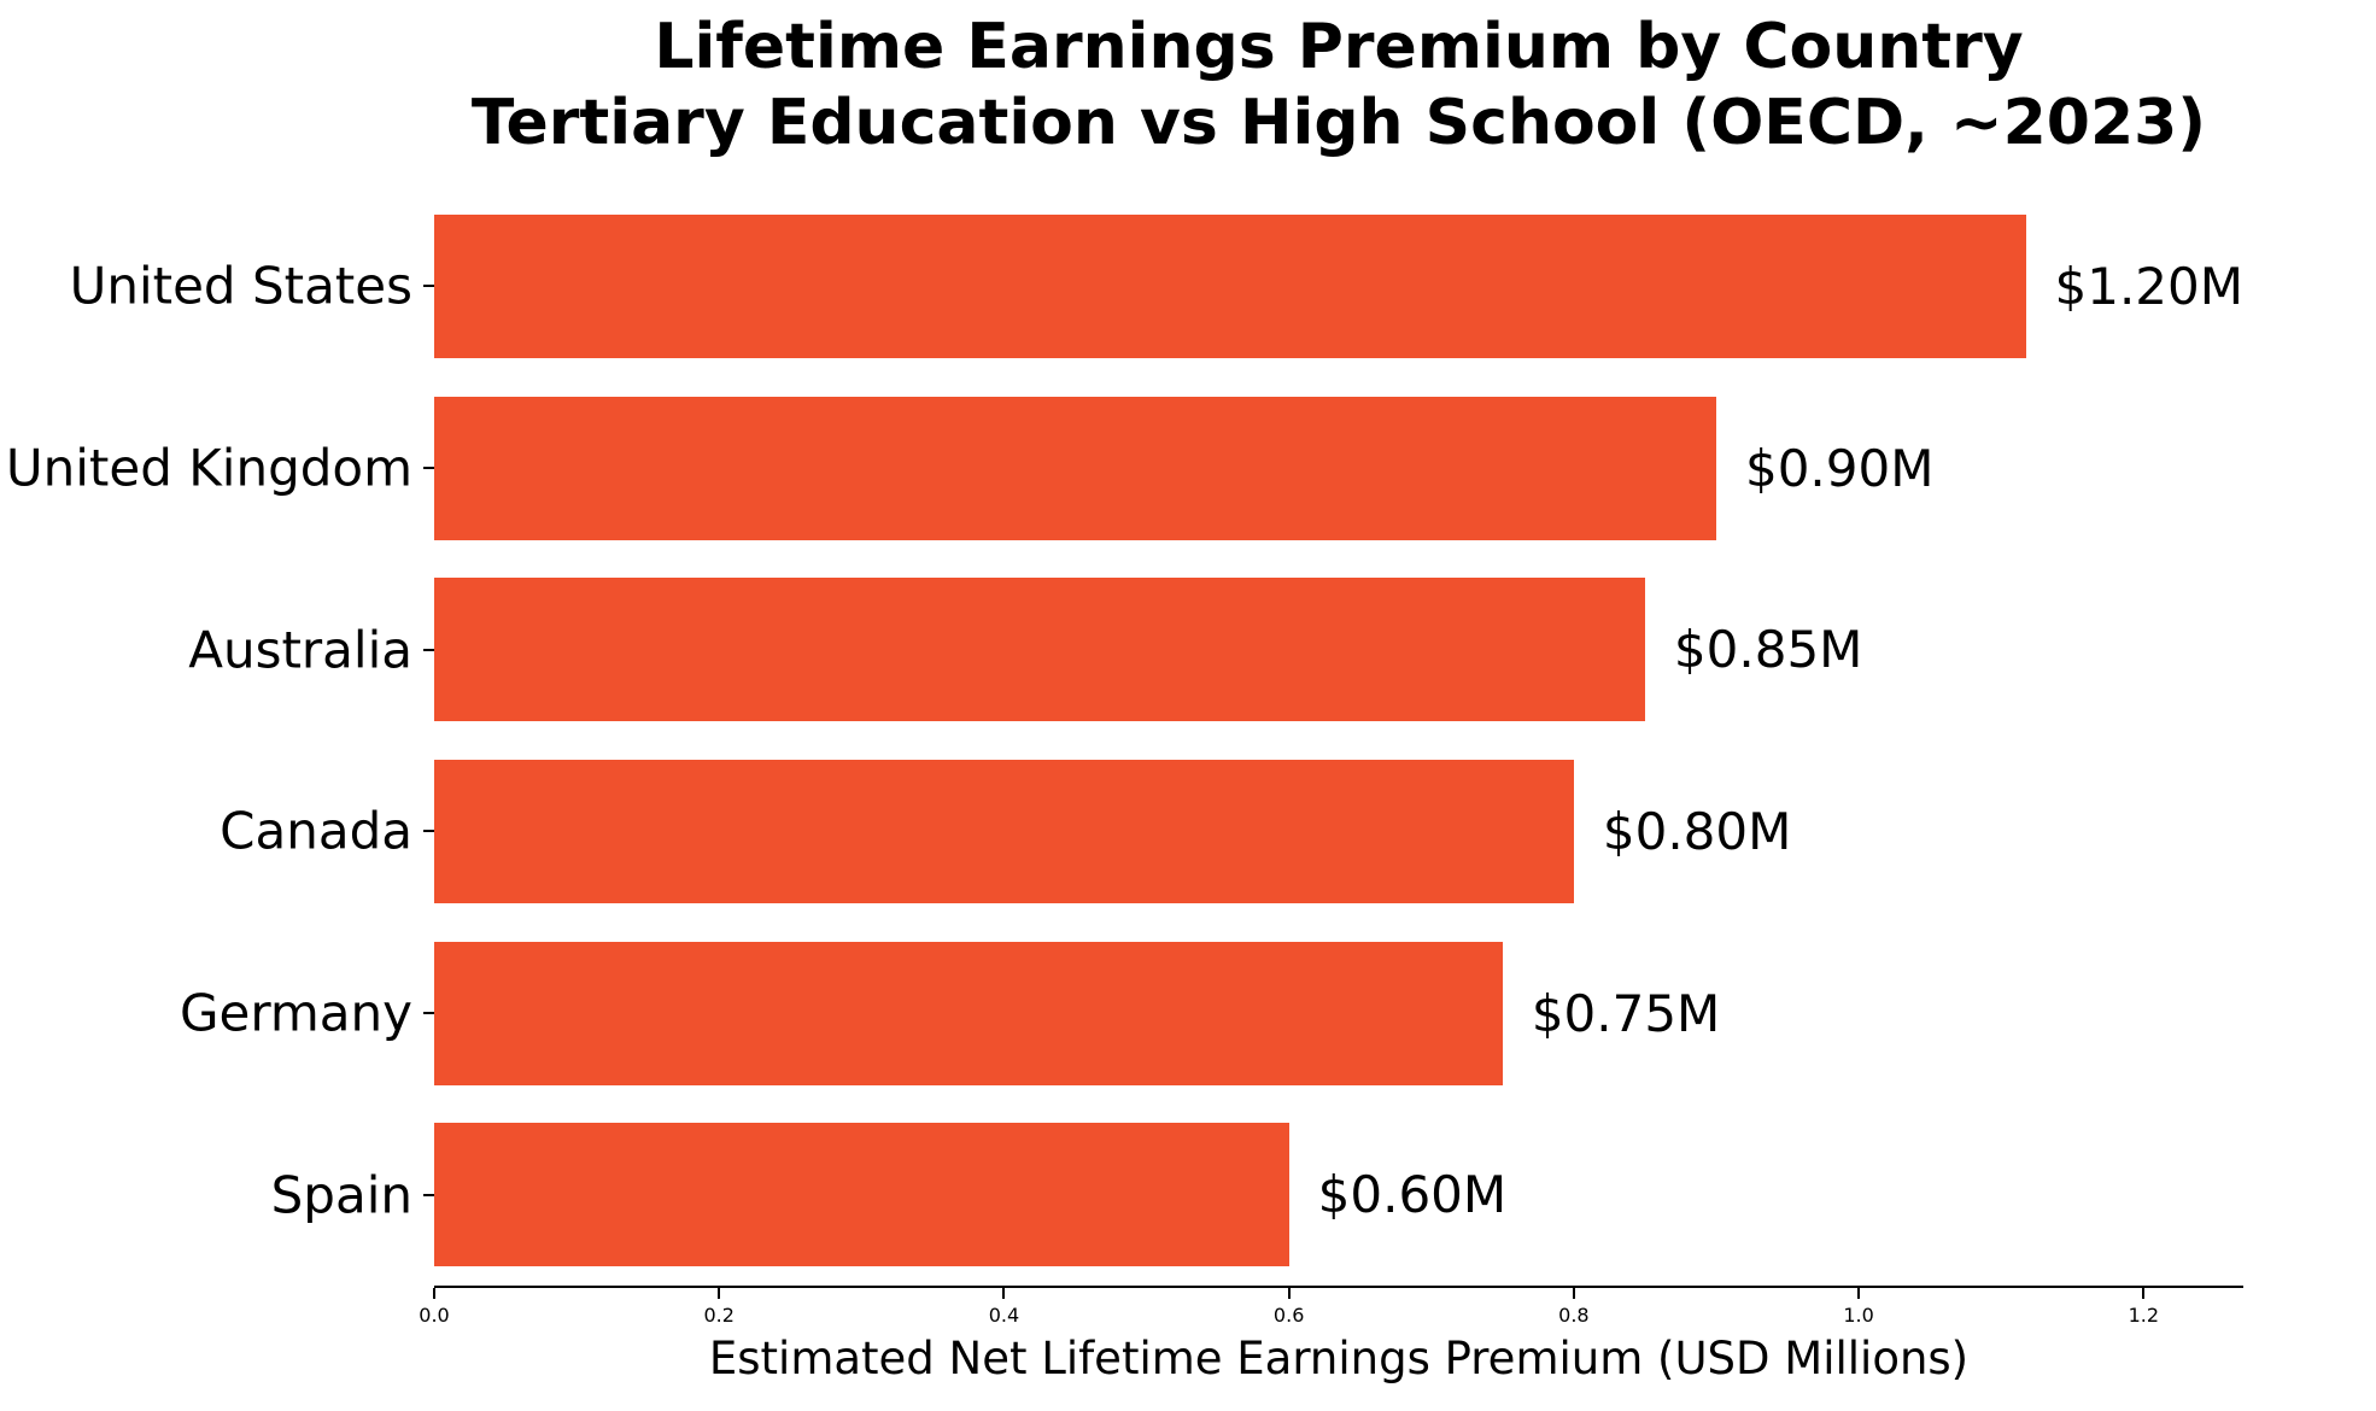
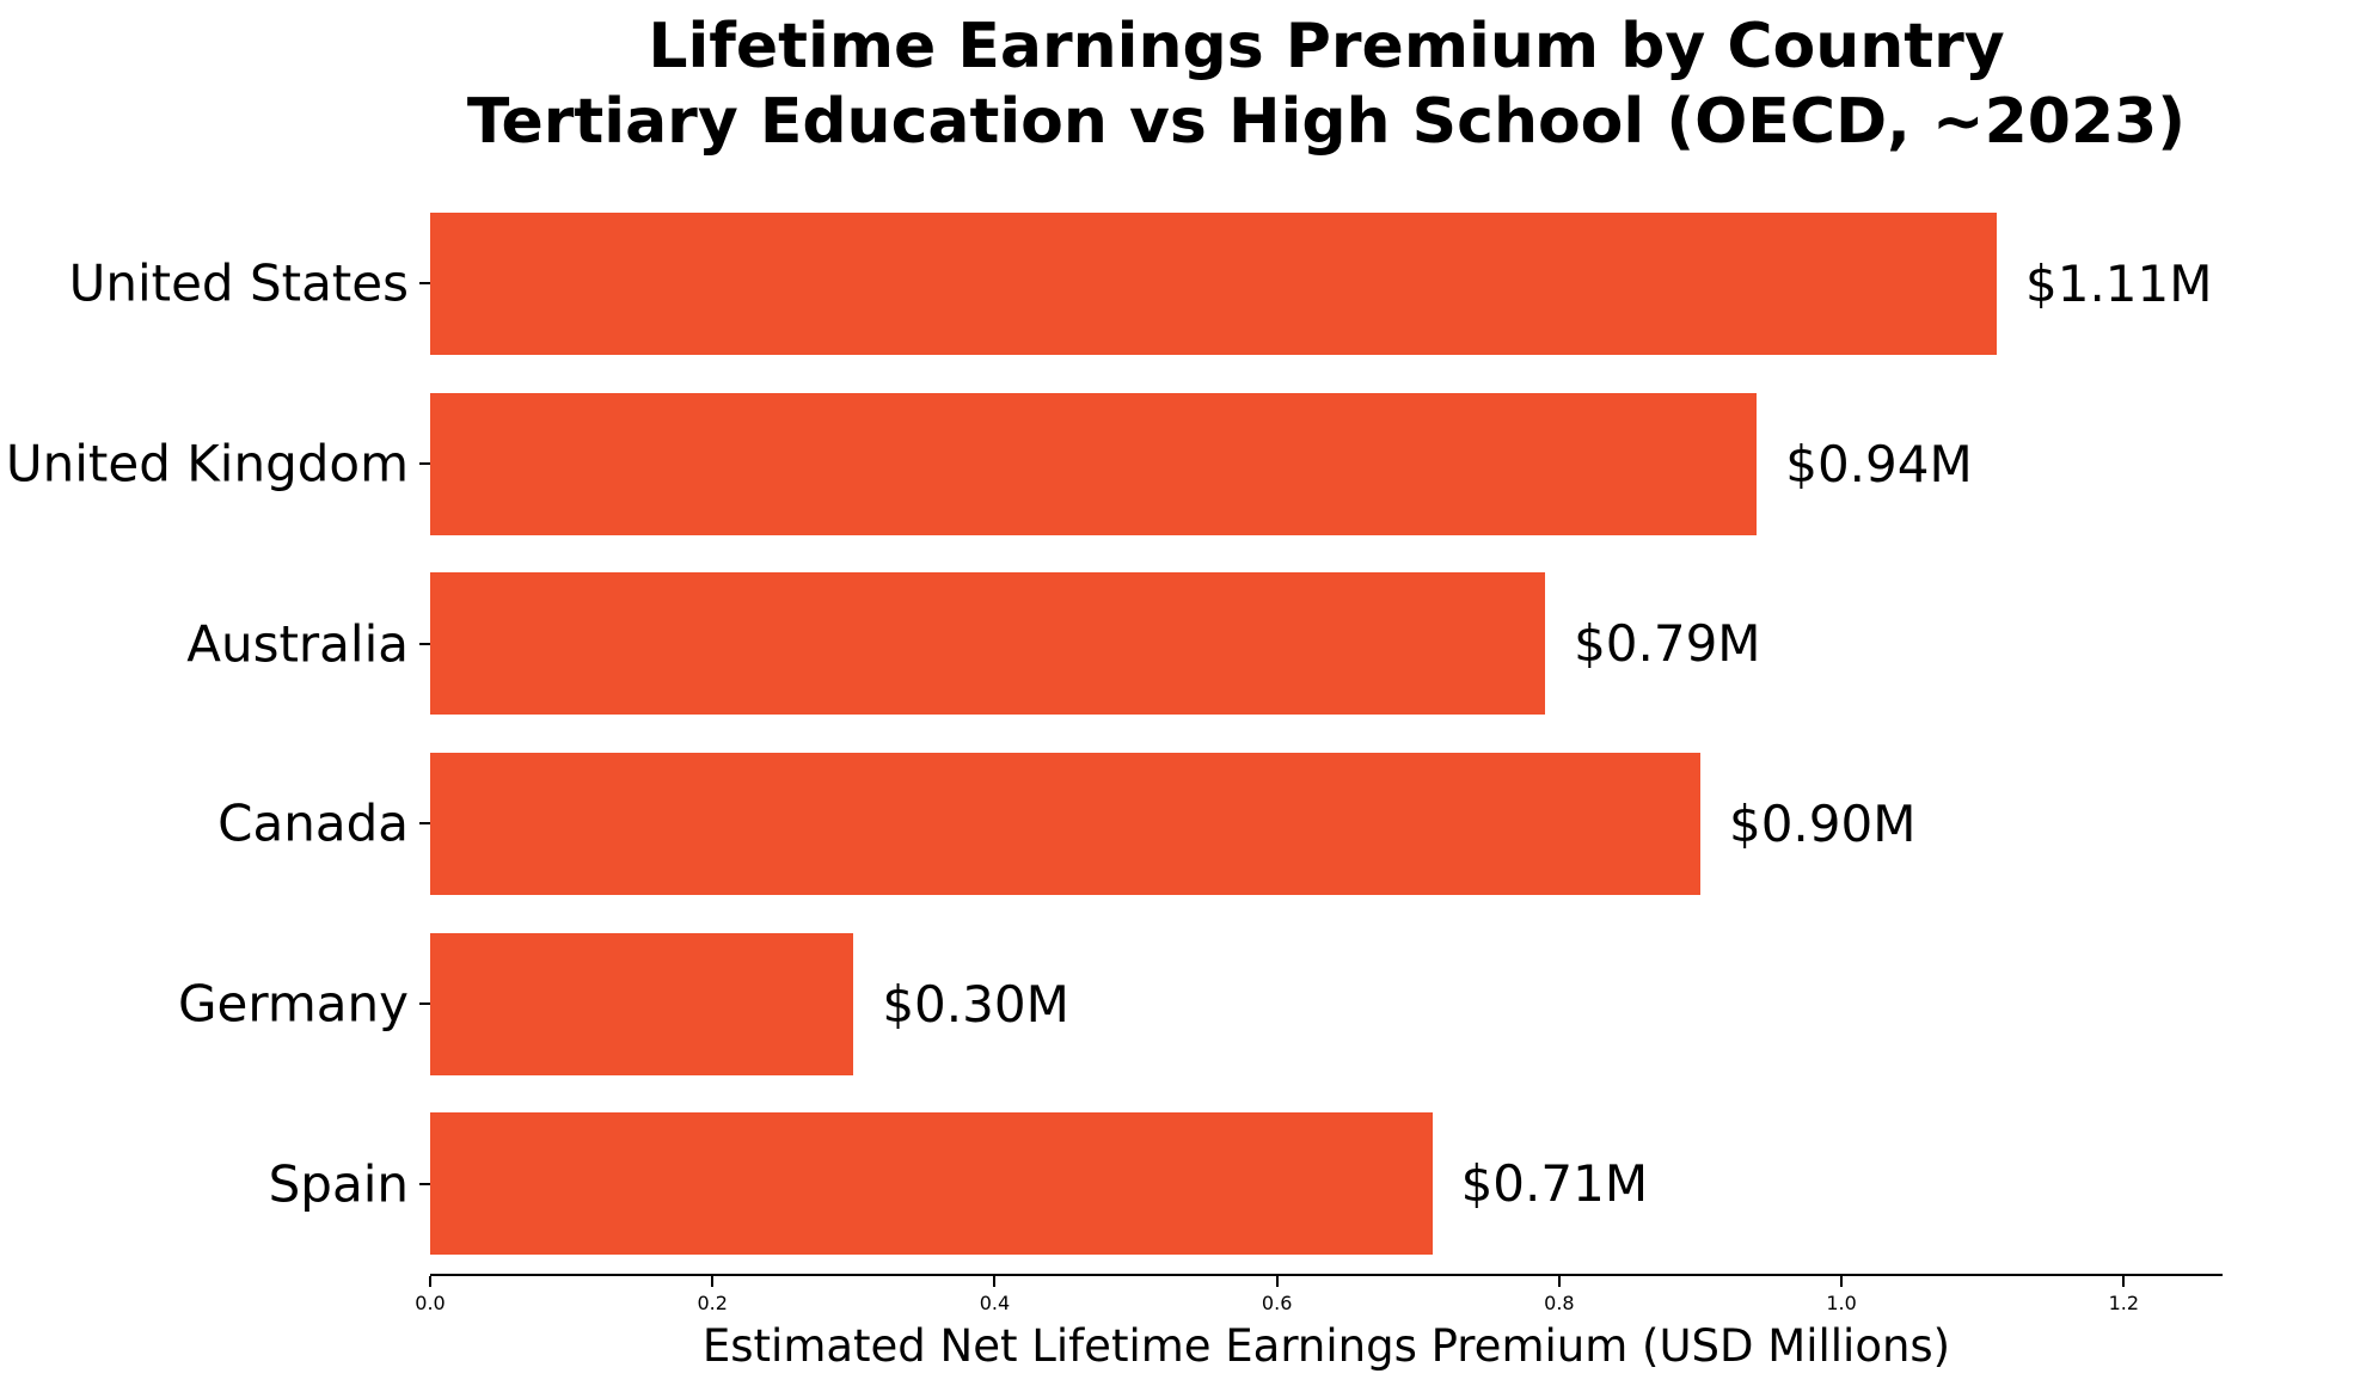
United States: $1.20M -> $1.11M
United Kingdom: $0.90M -> $0.94M
Australia: $0.85M -> $0.79M
Canada: $0.80M -> $0.90M
Germany: $0.75M -> $0.30M
Spain: $0.60M -> $0.71M
